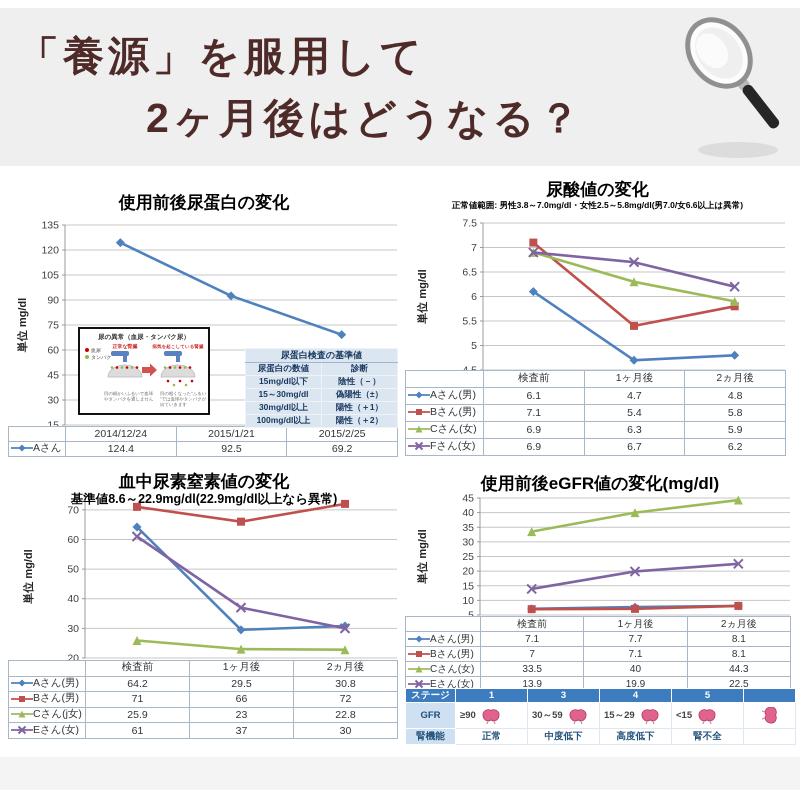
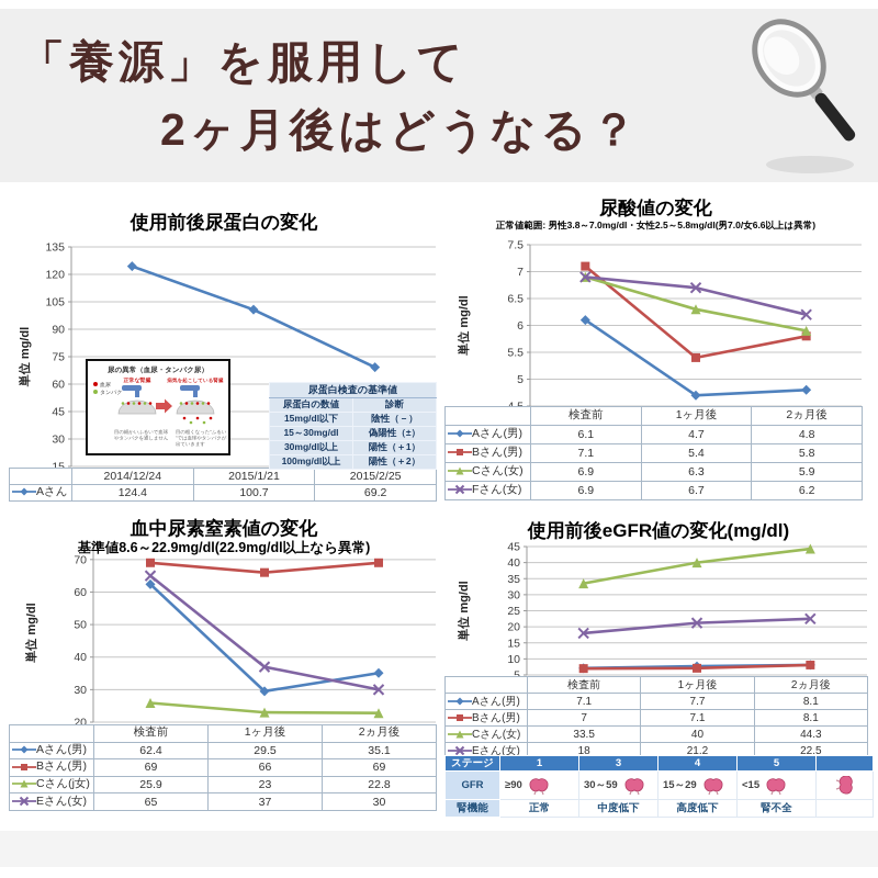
使用前後尿蛋白の変化/2015/1/21: 92.5 -> 100.7
血中尿素窒素値の変化/Aさん(男)/検査前: 64.2 -> 62.4
血中尿素窒素値の変化/Bさん(男)/検査前: 71 -> 69
血中尿素窒素値の変化/Eさん(女)/検査前: 61 -> 65
血中尿素窒素値の変化/Aさん(男)/2ヵ月後: 30.8 -> 35.1
血中尿素窒素値の変化/Bさん(男)/2ヵ月後: 72 -> 69
使用前後eGFR値の変化(mg/dl)/Eさん(女)/検査前: 13.9 -> 18
使用前後eGFR値の変化(mg/dl)/Eさん(女)/1ヶ月後: 19.9 -> 21.2
